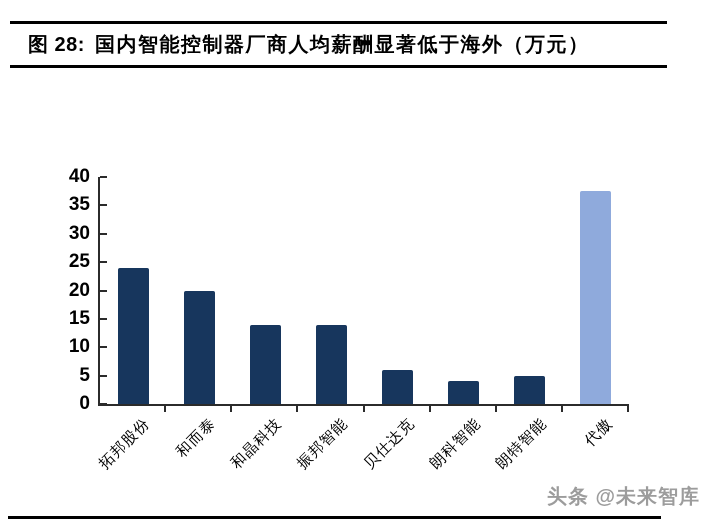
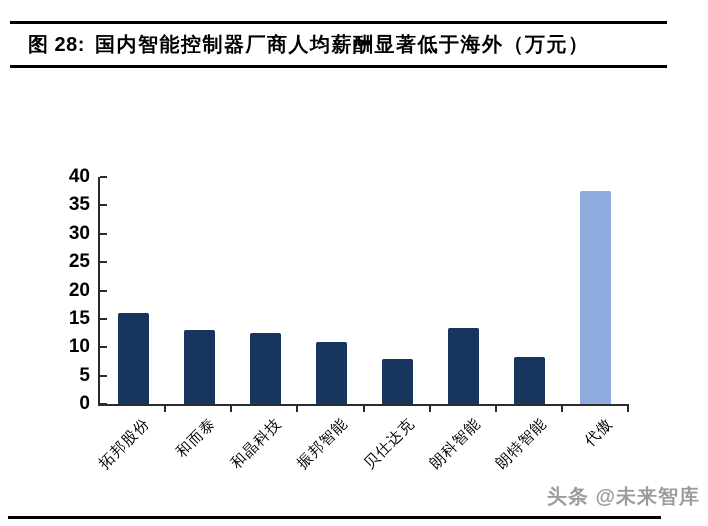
拓邦股份: 24 -> 16
和而泰: 20 -> 13
和晶科技: 14 -> 13
振邦智能: 14 -> 11
贝仕达克: 6 -> 8
朗科智能: 4 -> 13
朗特智能: 5 -> 8
